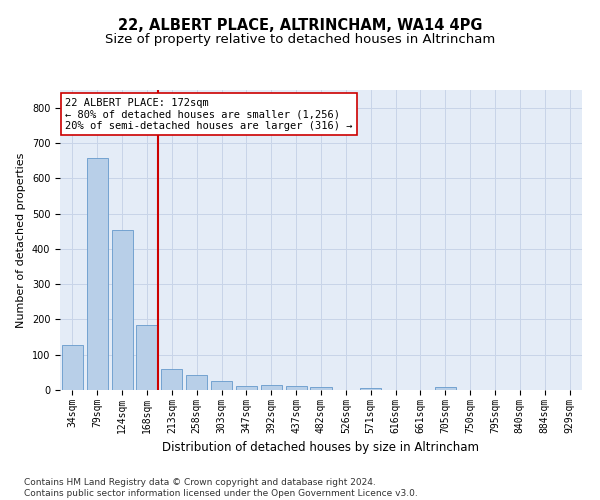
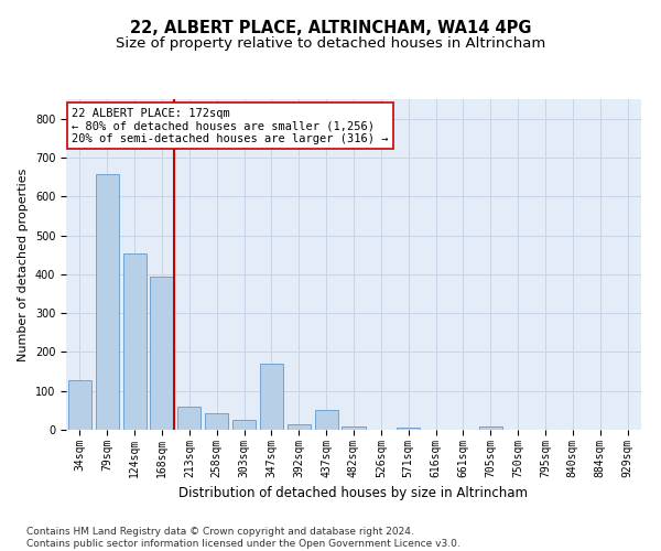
168sqm: 184 -> 395
347sqm: 11 -> 170
437sqm: 12 -> 50
